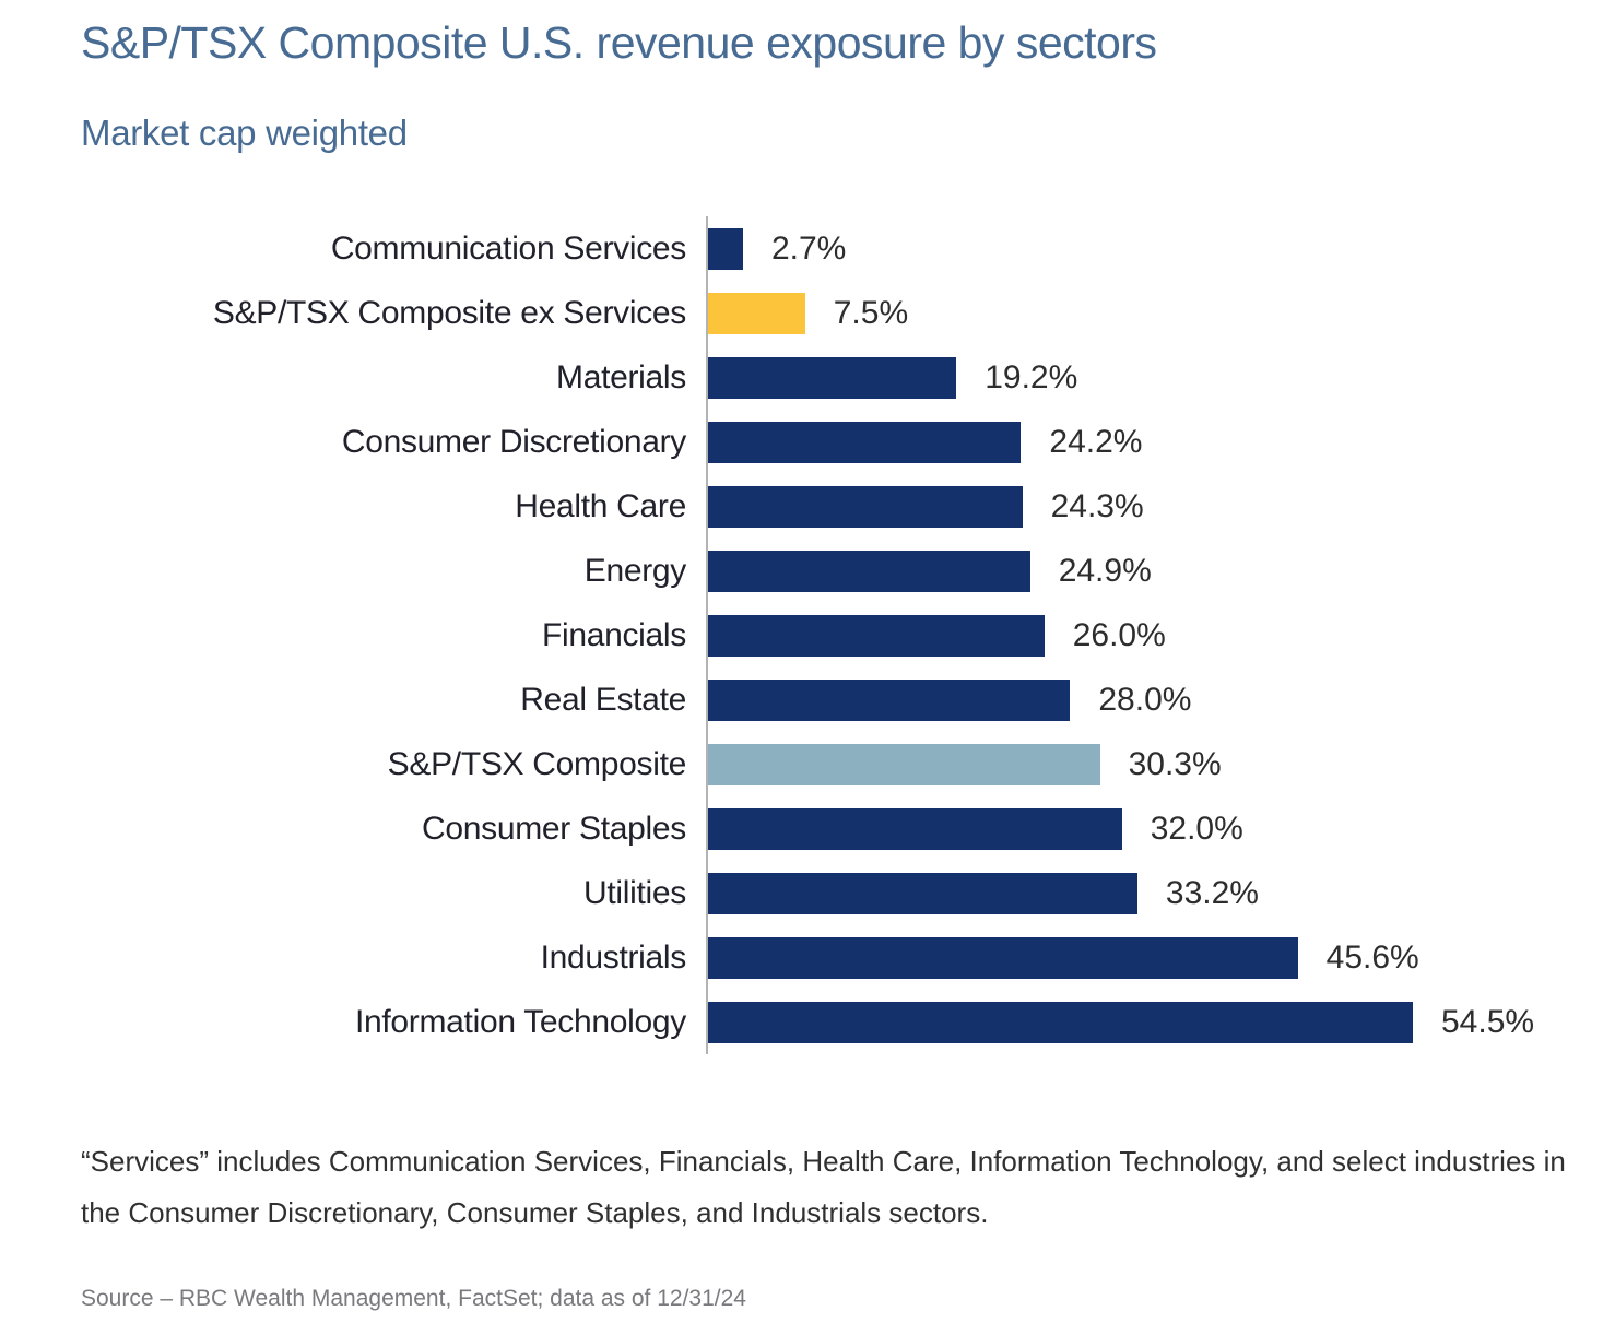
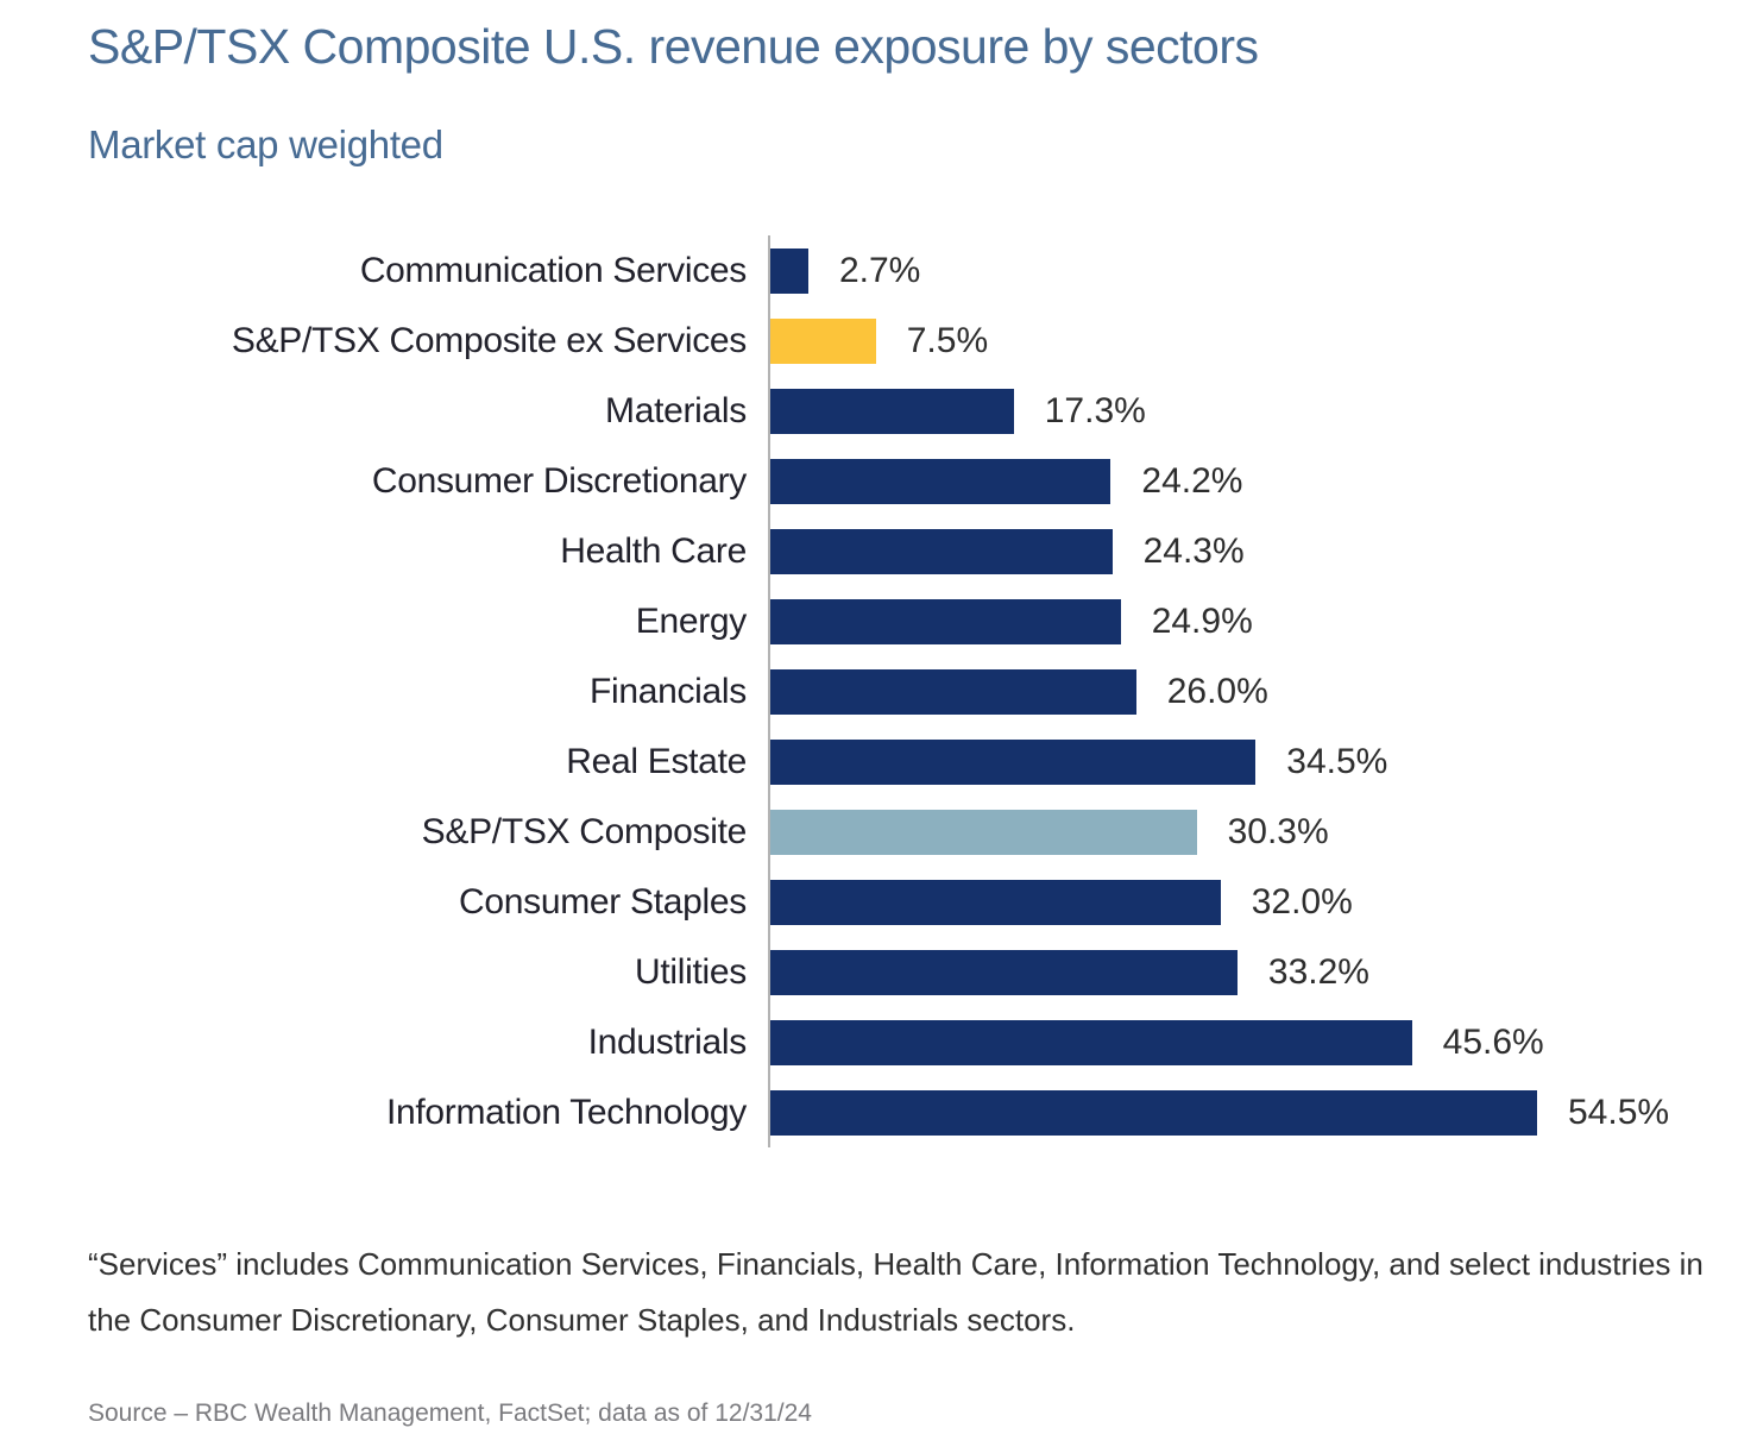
Materials: 19.2% -> 17.3%
Real Estate: 28.0% -> 34.5%
